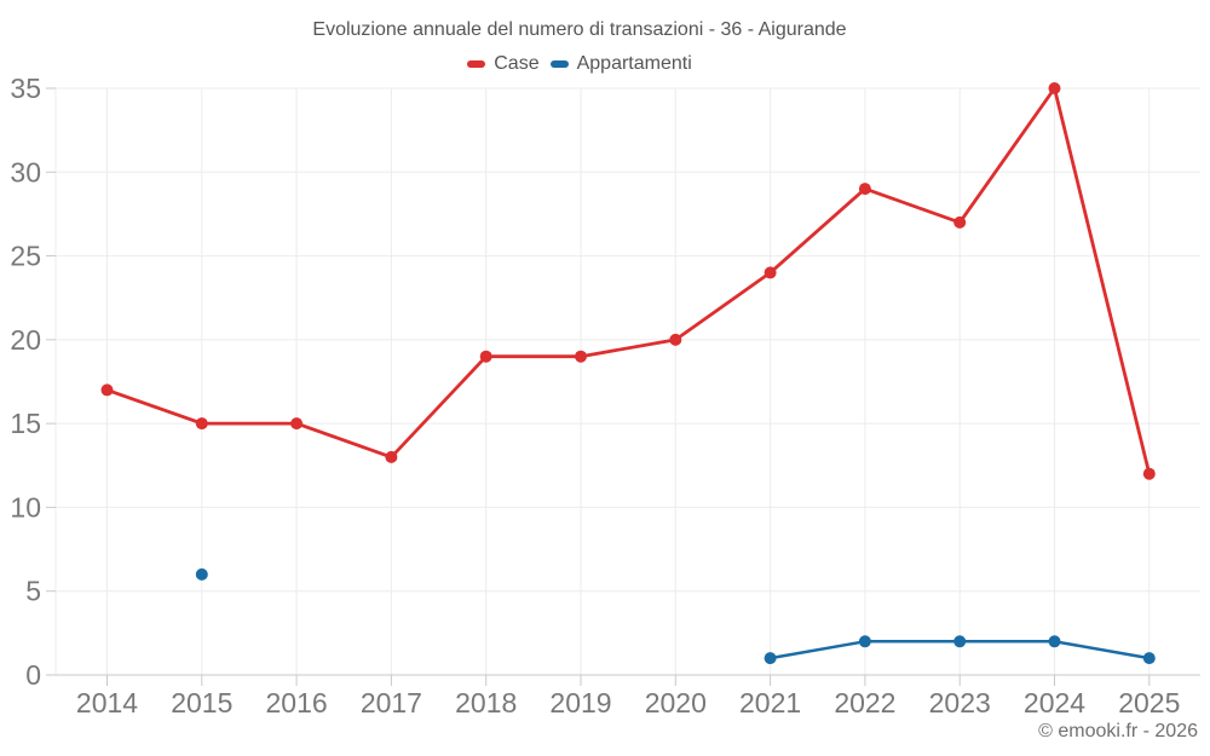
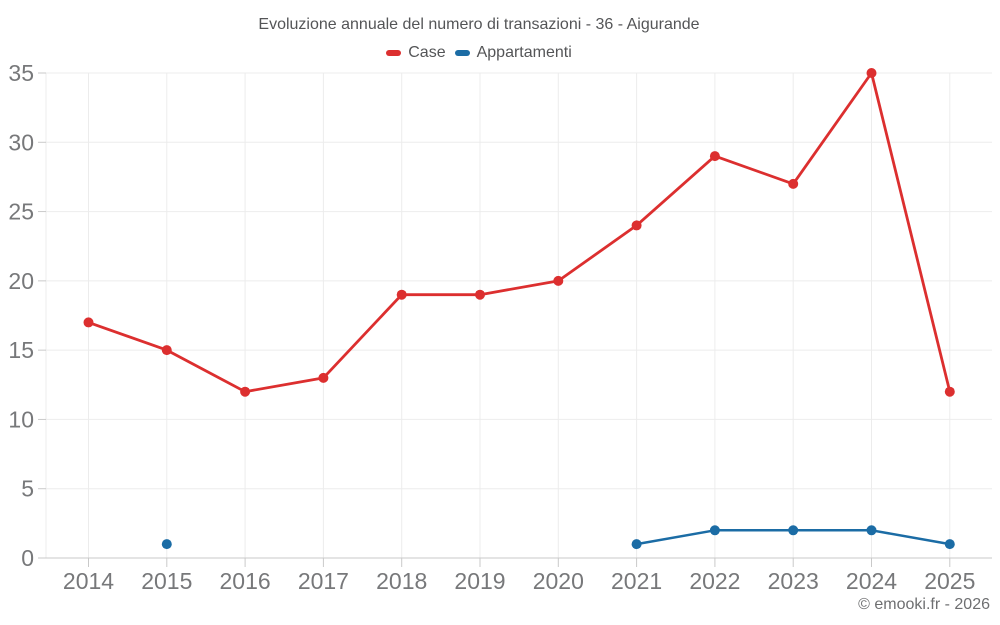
Appartamenti/2015: 6 -> 1
Case/2016: 15 -> 12
